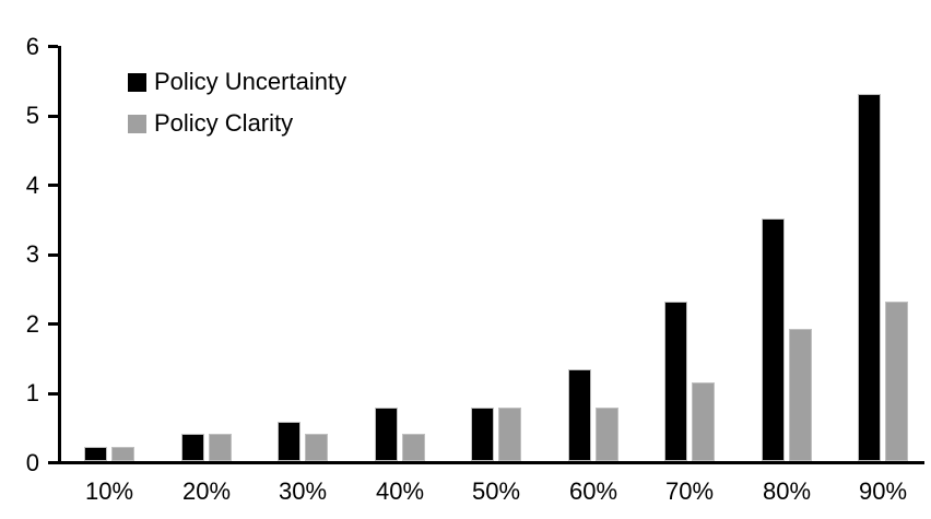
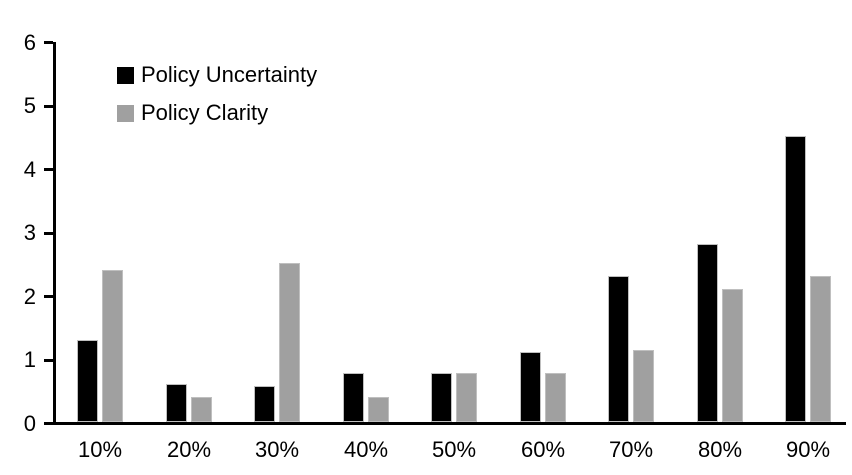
Policy Uncertainty/10%: 0.2 -> 1.3
Policy Clarity/10%: 0.2 -> 2.4
Policy Uncertainty/20%: 0.4 -> 0.6
Policy Clarity/30%: 0.4 -> 2.5
Policy Uncertainty/60%: 1.3 -> 1.1
Policy Uncertainty/80%: 3.5 -> 2.8
Policy Clarity/80%: 1.9 -> 2.1
Policy Uncertainty/90%: 5.3 -> 4.5
